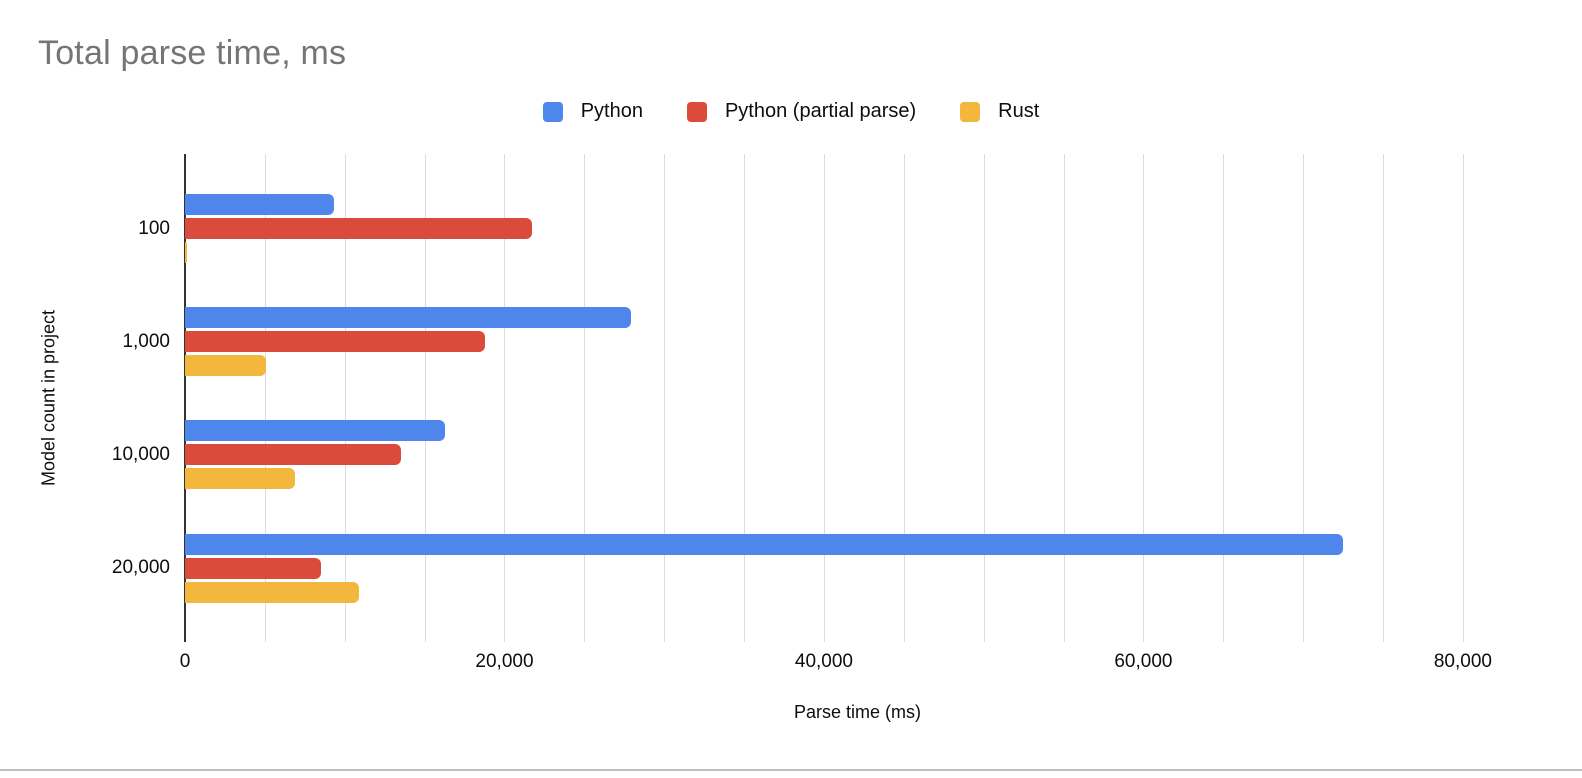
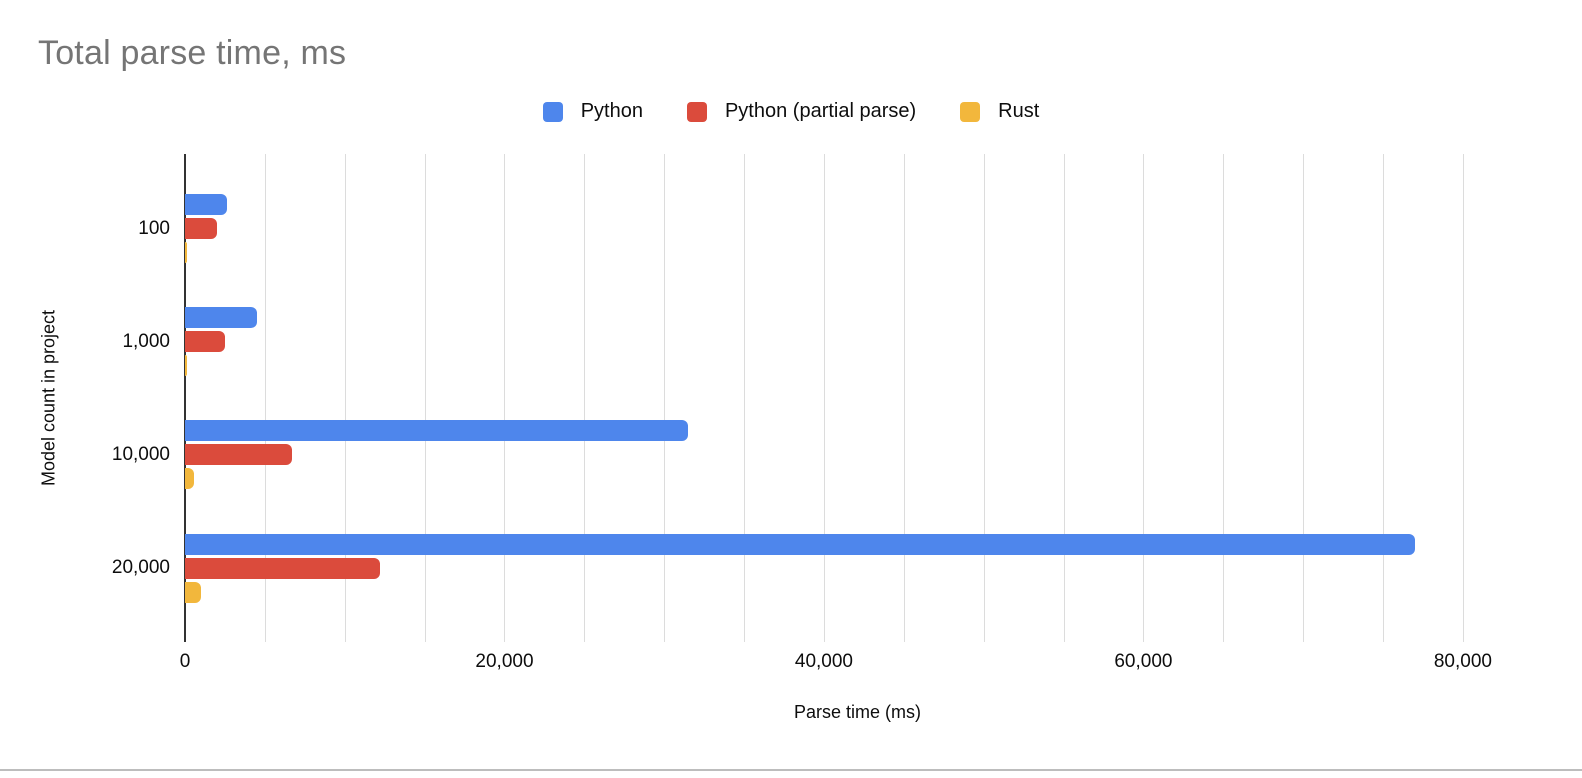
Python/100: 9300 -> 2600
Python (partial parse)/100: 21700 -> 2000
Python/1,000: 27900 -> 4500
Python (partial parse)/1,000: 18800 -> 2500
Rust/1,000: 5100 -> 200
Python/10,000: 16300 -> 31500
Python (partial parse)/10,000: 13500 -> 6700
Rust/10,000: 6900 -> 600
Python/20,000: 72500 -> 77000
Python (partial parse)/20,000: 8500 -> 12200
Rust/20,000: 10900 -> 1000
